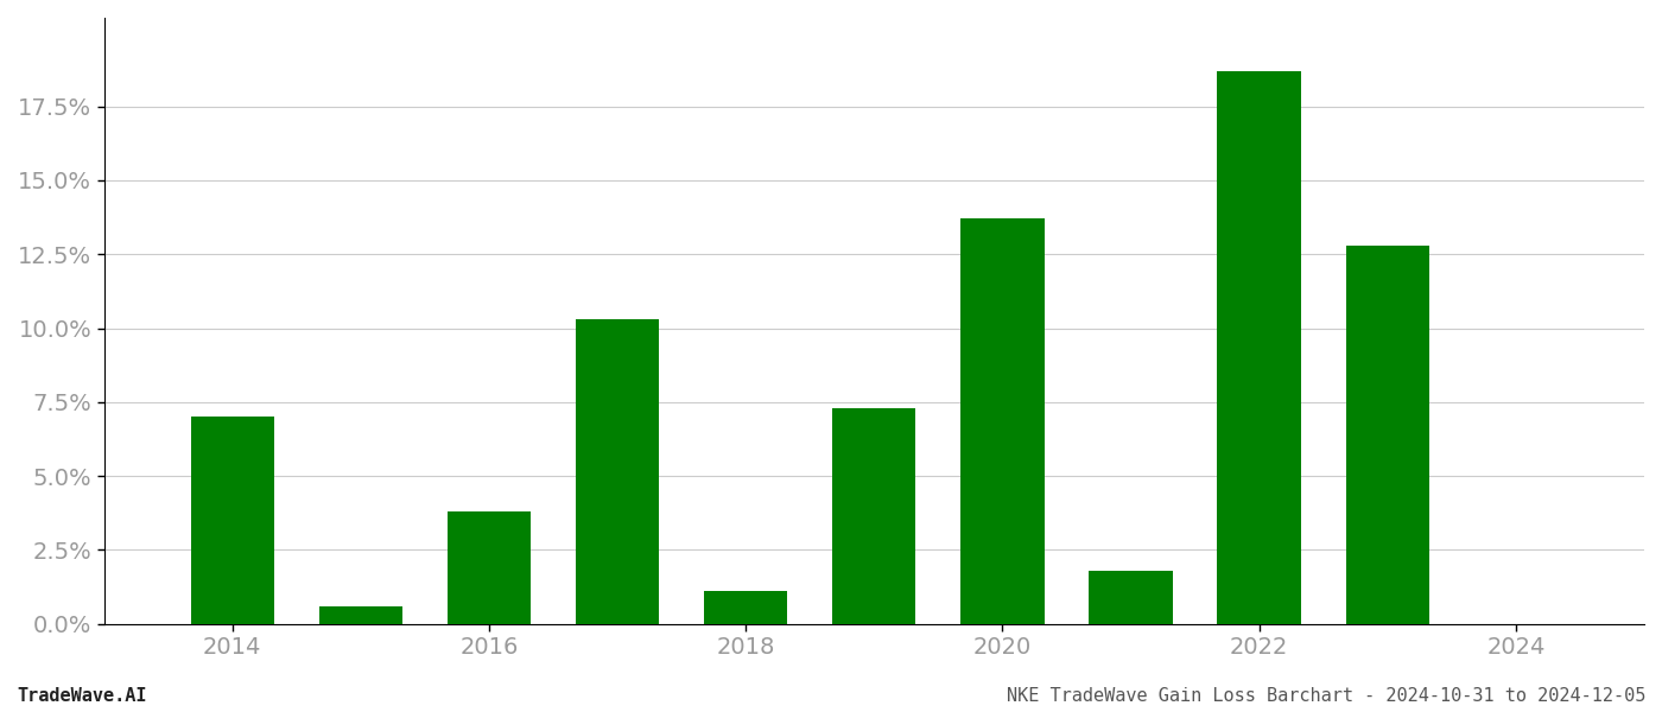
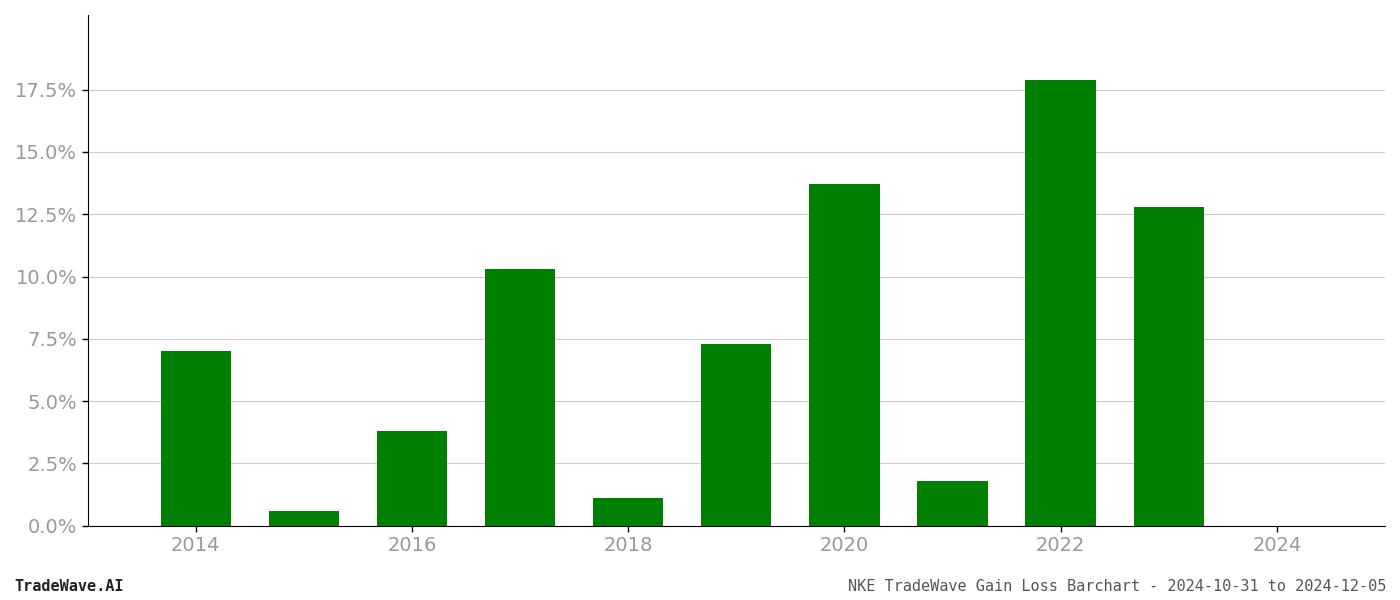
2022: 18.7% -> 17.9%
